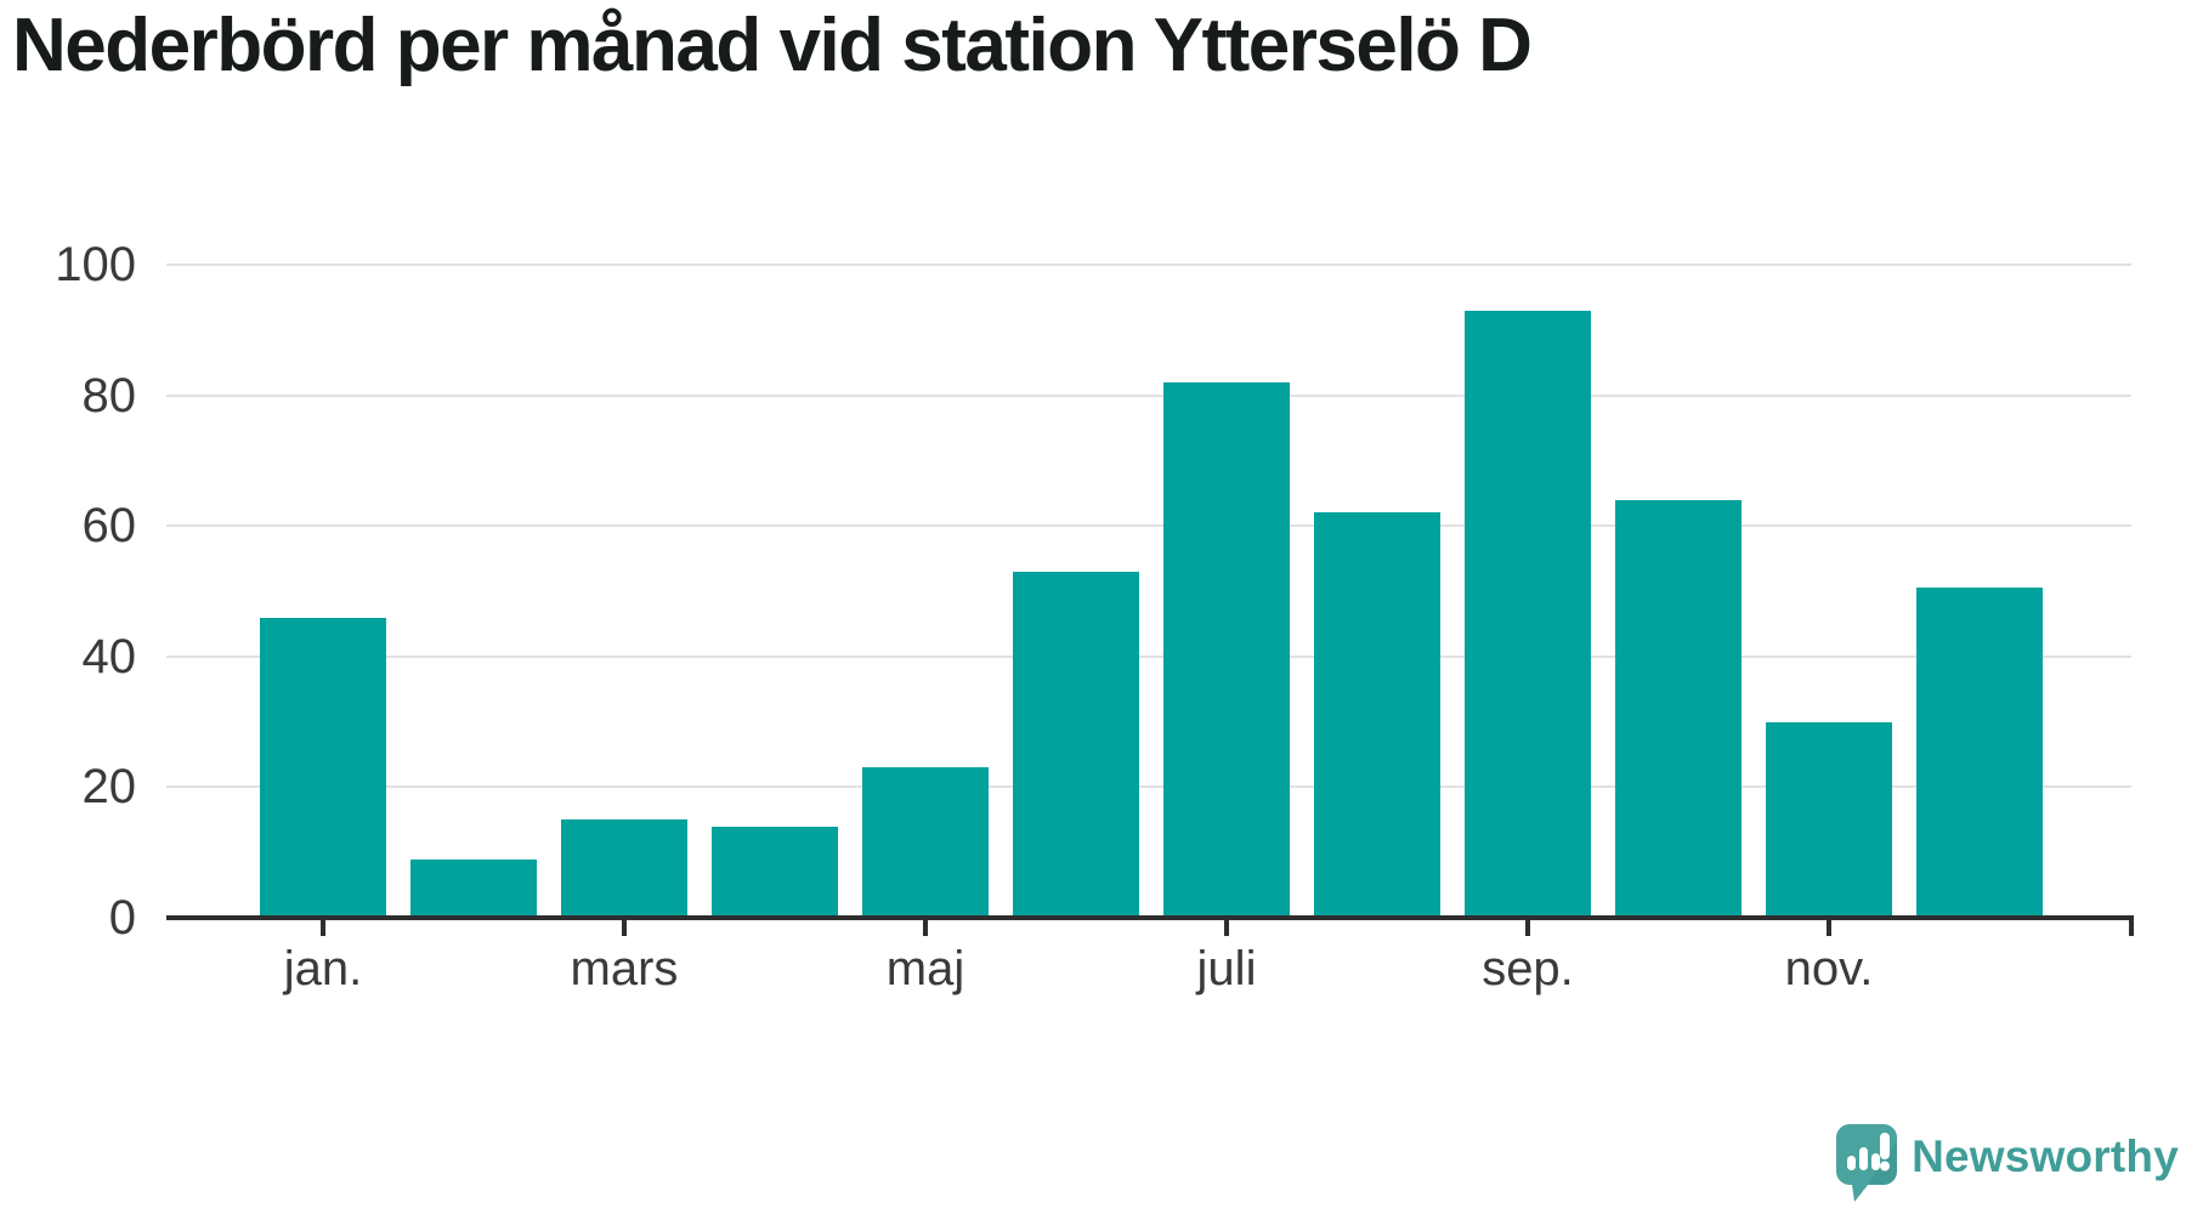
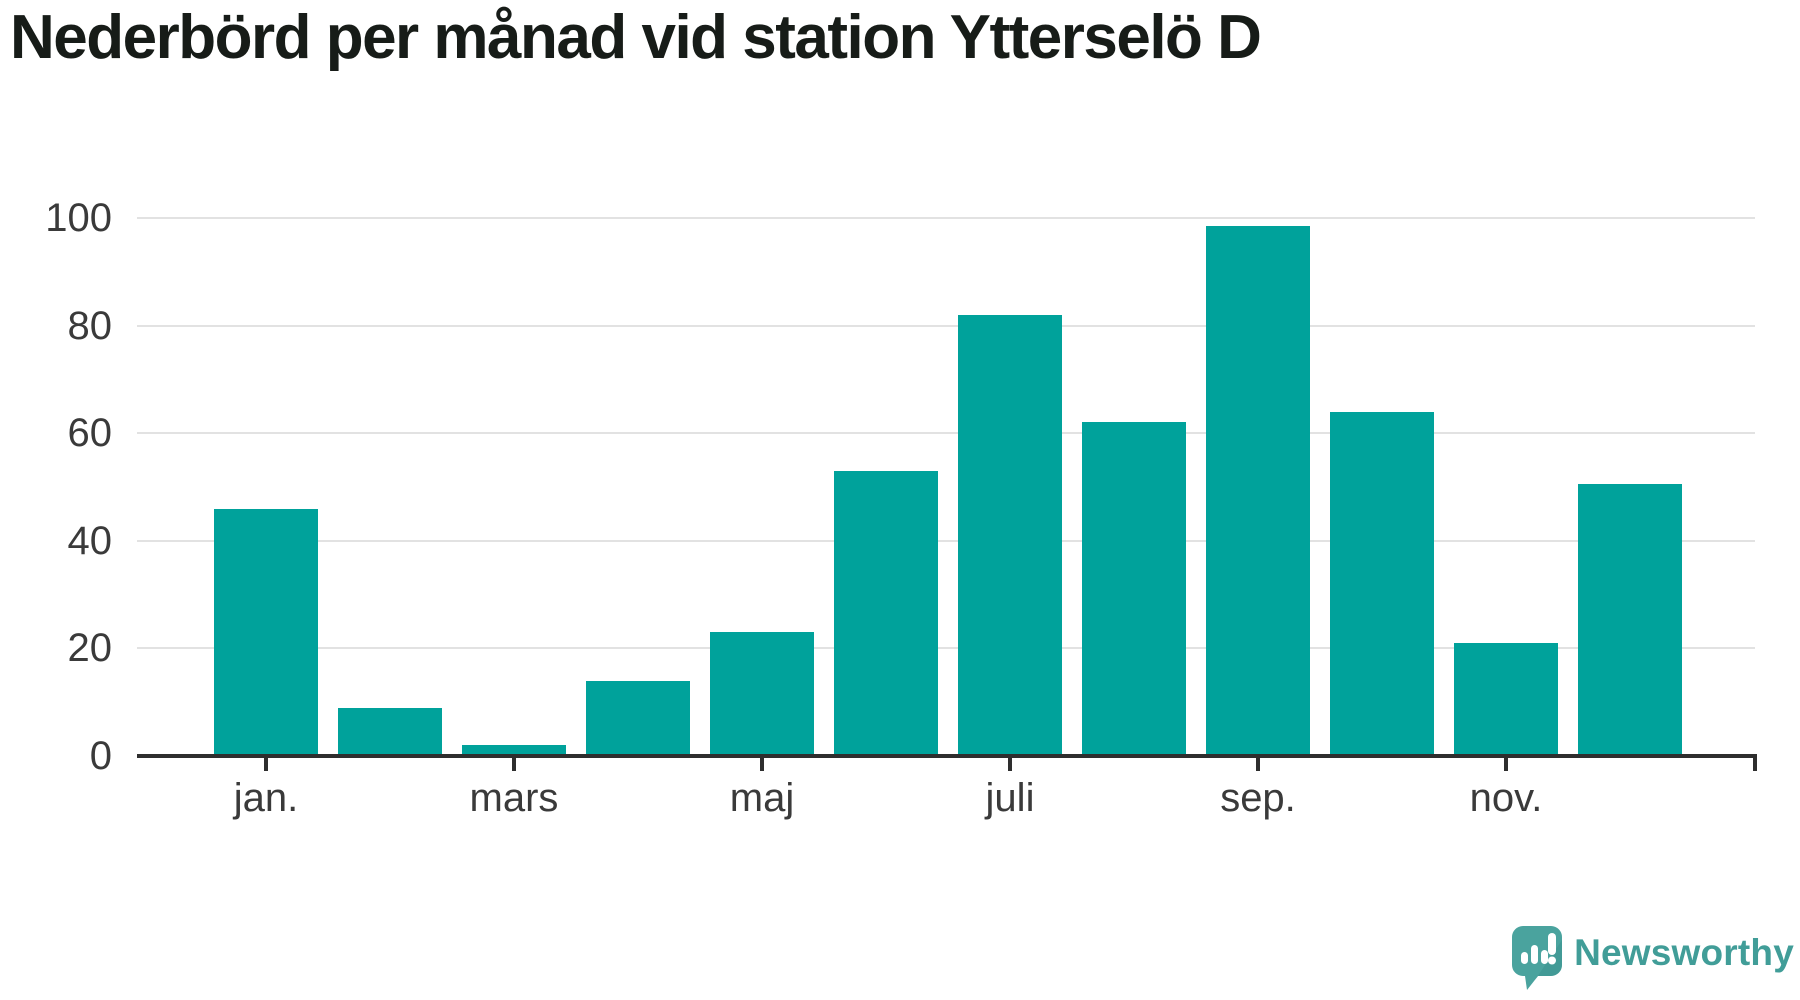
mars: 15 -> 2
sep.: 93 -> 98
nov.: 30 -> 21
